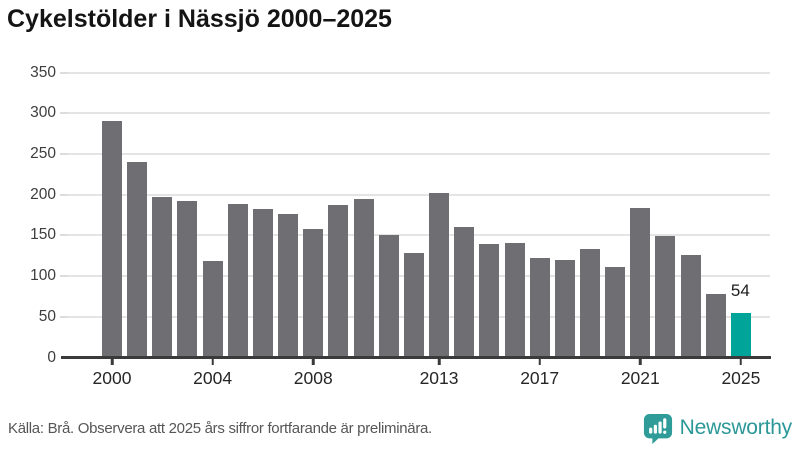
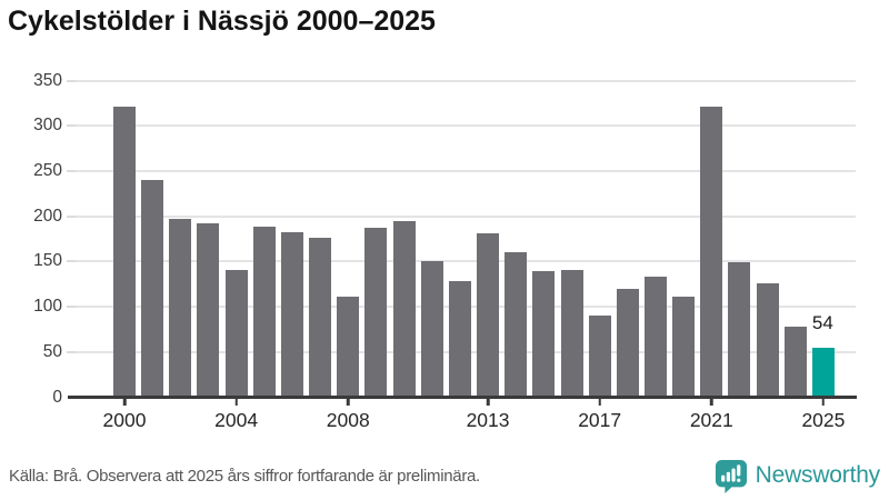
2000: 290 -> 320
2004: 120 -> 140
2008: 160 -> 110
2013: 200 -> 180
2017: 120 -> 90
2021: 180 -> 320
